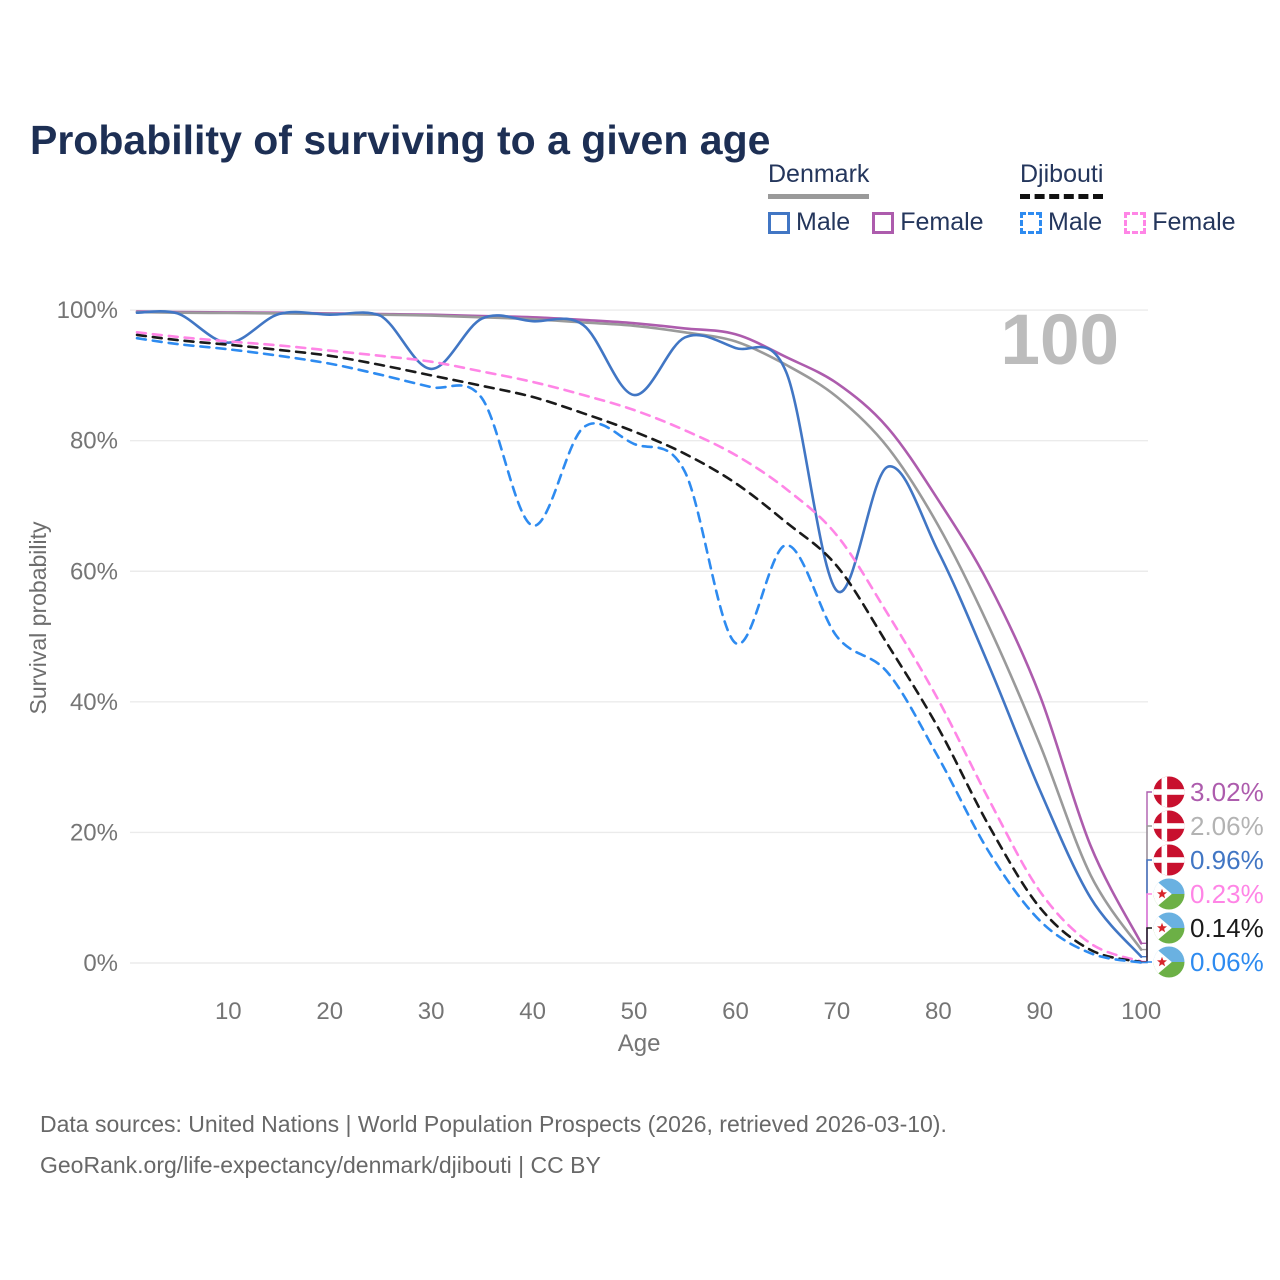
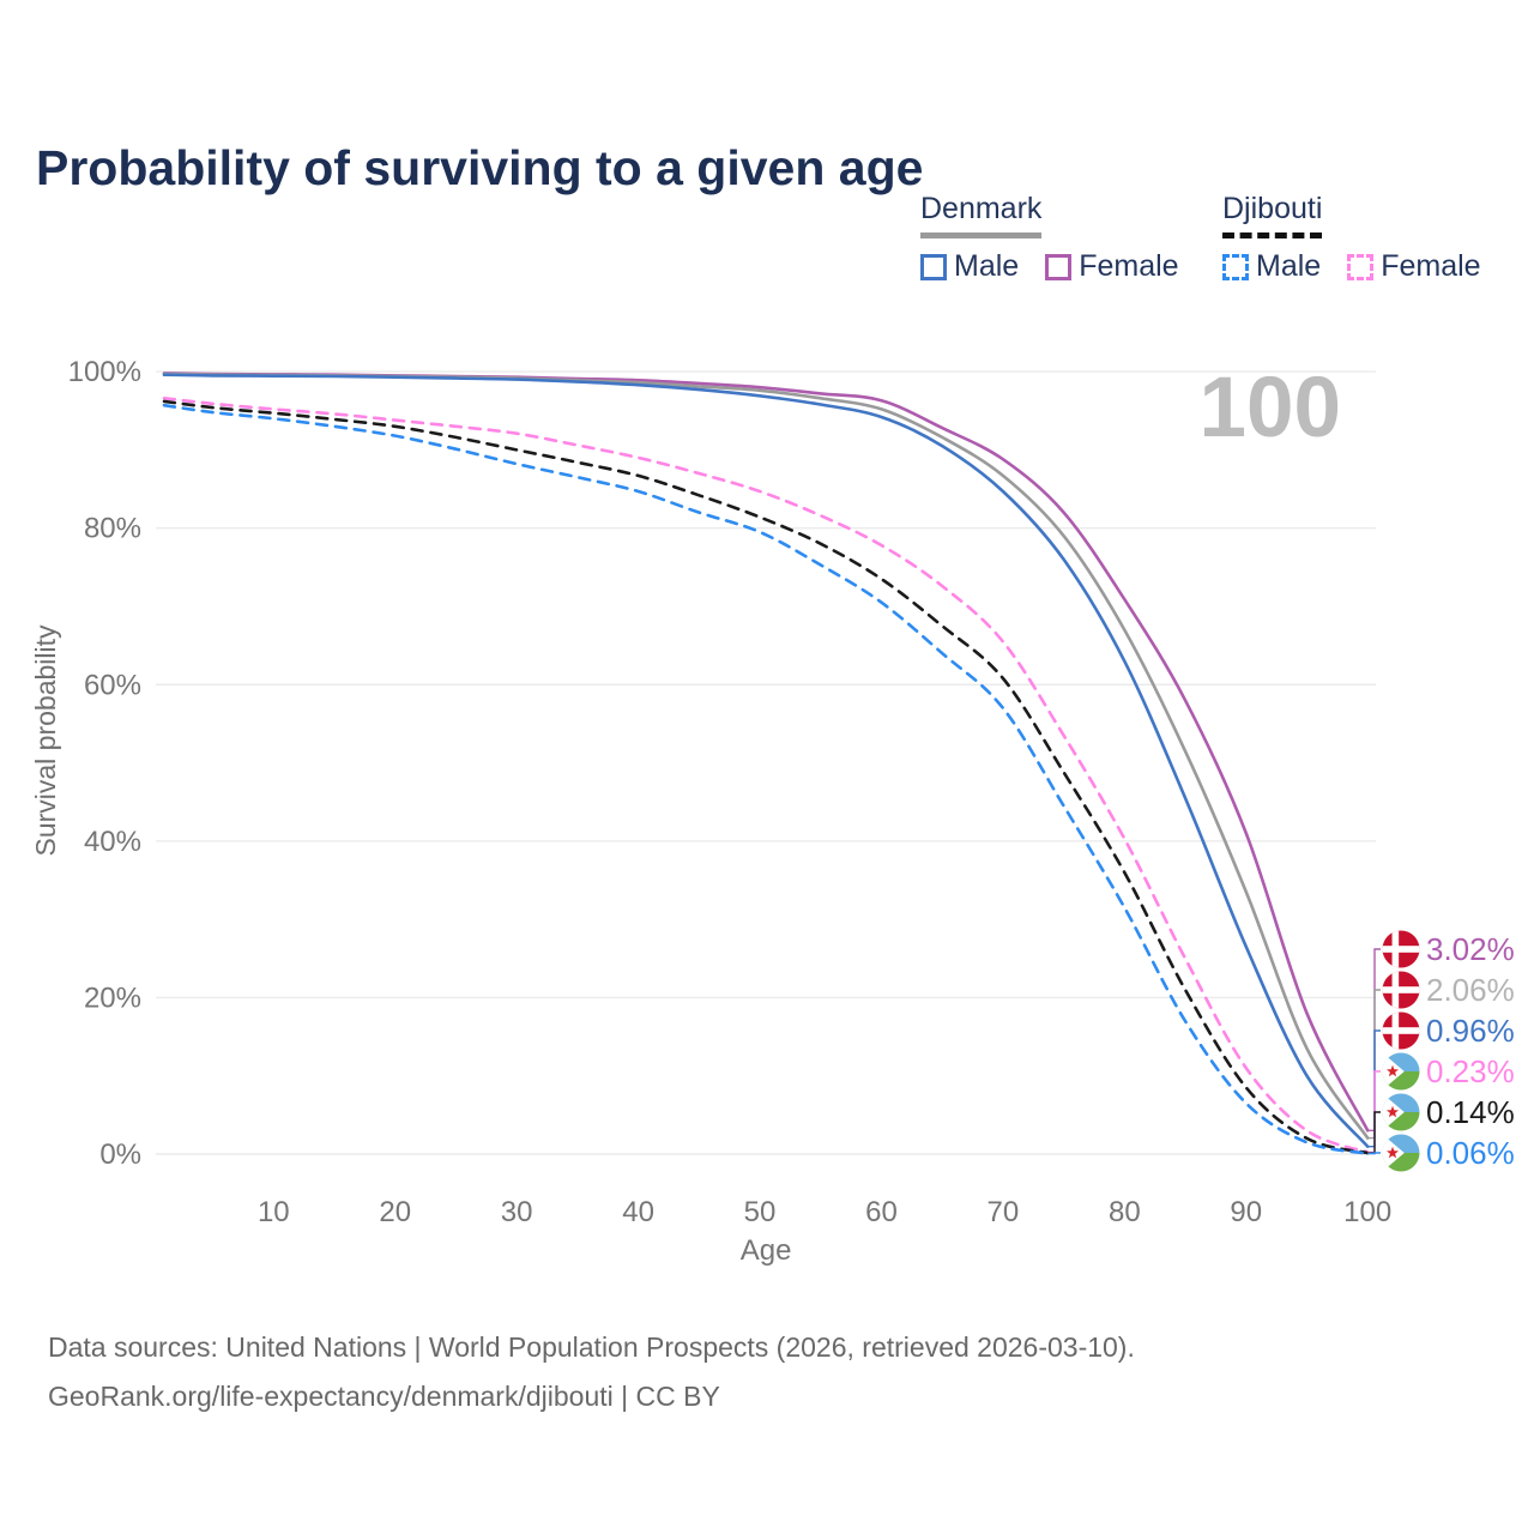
Denmark Male/10: 95% -> 99%
Denmark Male/30: 91% -> 99%
Djibouti Male/40: 67% -> 85%
Denmark Male/50: 87% -> 97%
Djibouti Male/60: 49% -> 70%
Denmark Male/70: 57% -> 85%
Djibouti Male/70: 50% -> 57%
